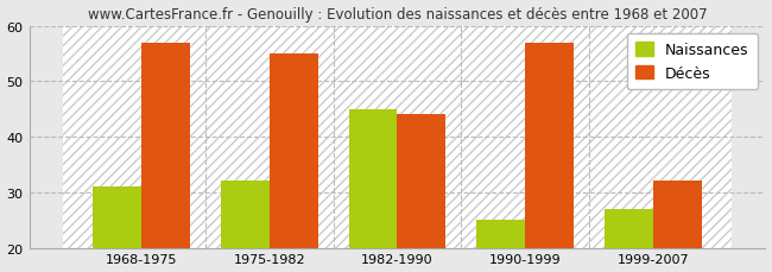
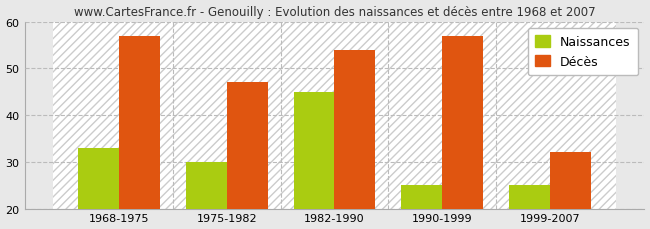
Naissances/1968-1975: 31 -> 33
Naissances/1975-1982: 32 -> 30
Décès/1975-1982: 55 -> 47
Décès/1982-1990: 44 -> 54
Naissances/1999-2007: 27 -> 25
